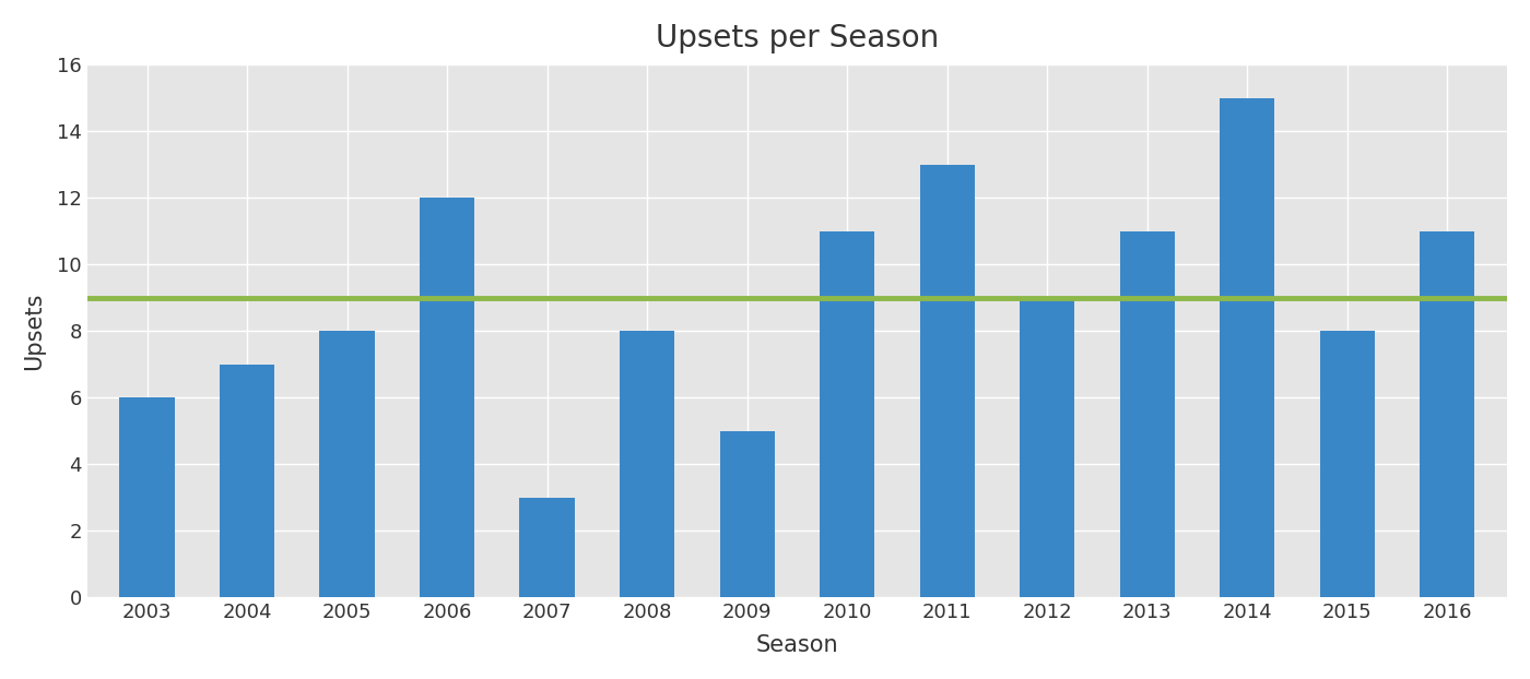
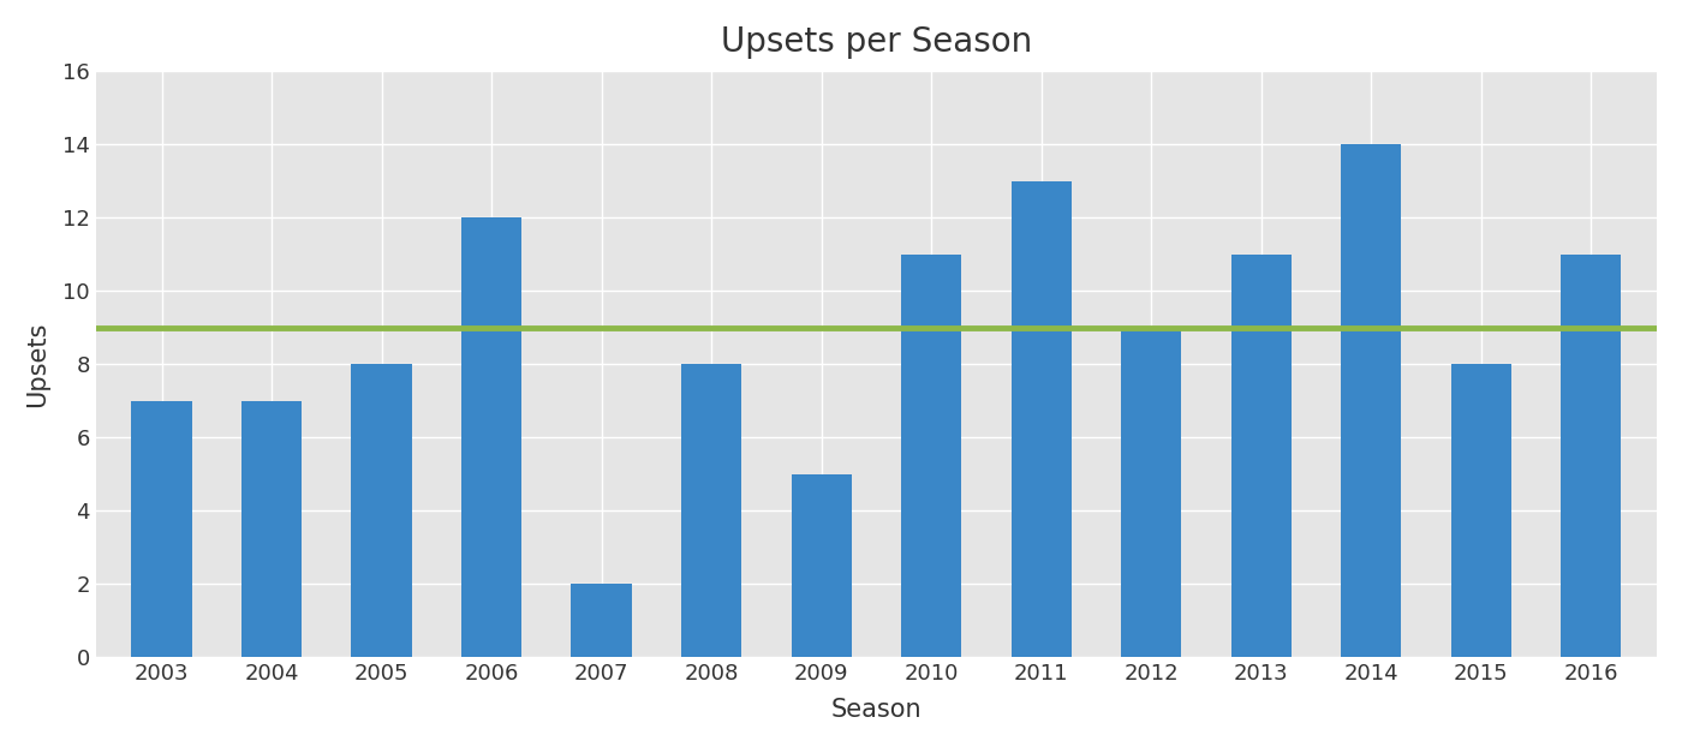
2003: 6 -> 7
2007: 3 -> 2
2014: 15 -> 14
